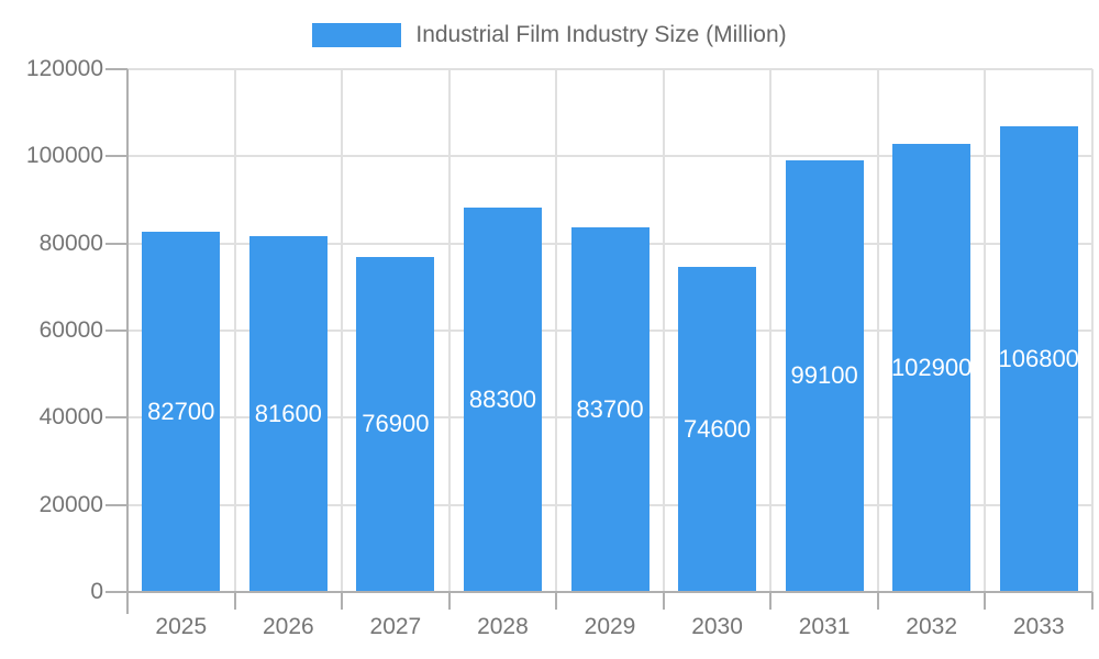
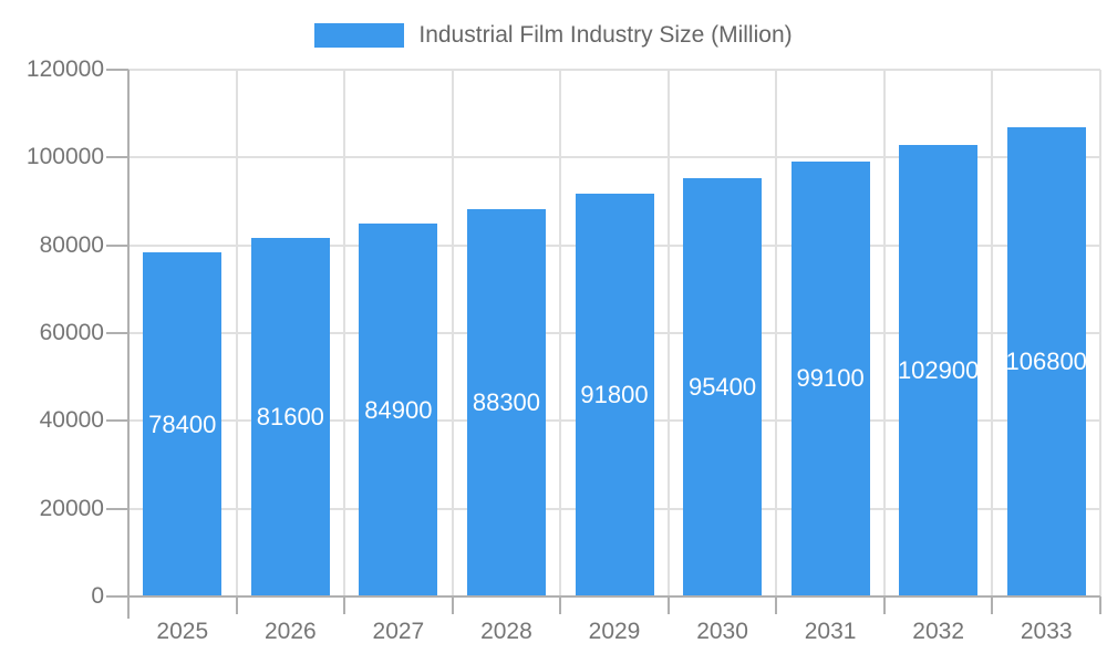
2025: 82700 -> 78400
2027: 76900 -> 84900
2029: 83700 -> 91800
2030: 74600 -> 95400
